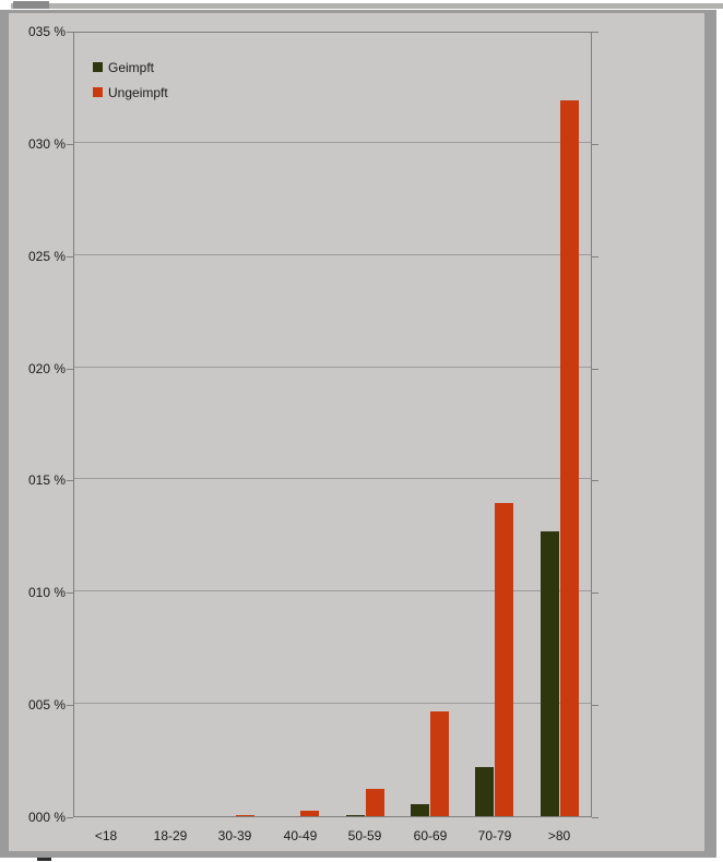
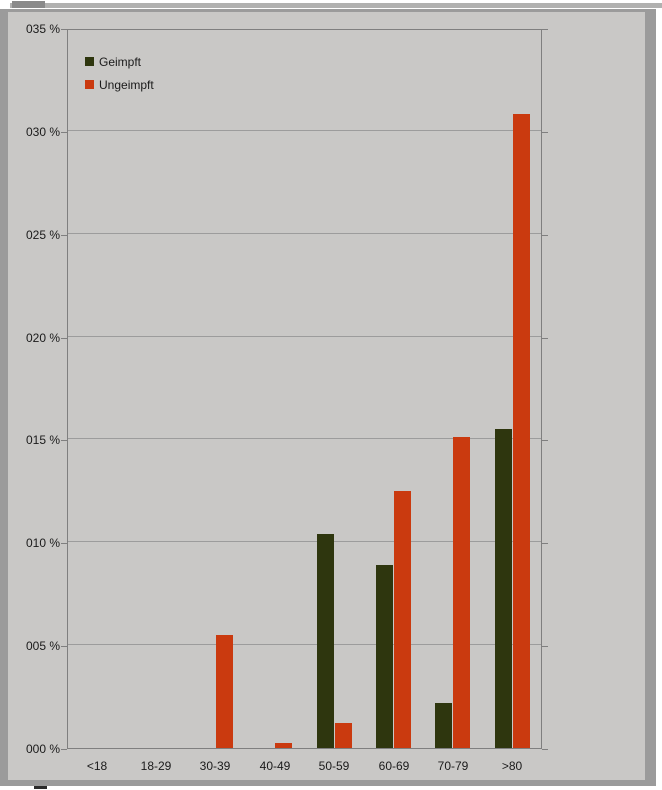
Ungeimpft/30-39: 0.1% -> 5.5%
Geimpft/50-59: 0.1% -> 10.4%
Geimpft/60-69: 0.5% -> 8.9%
Ungeimpft/60-69: 4.7% -> 12.5%
Ungeimpft/70-79: 13.9% -> 15.1%
Geimpft/>80: 12.7% -> 15.5%
Ungeimpft/>80: 31.9% -> 30.8%
